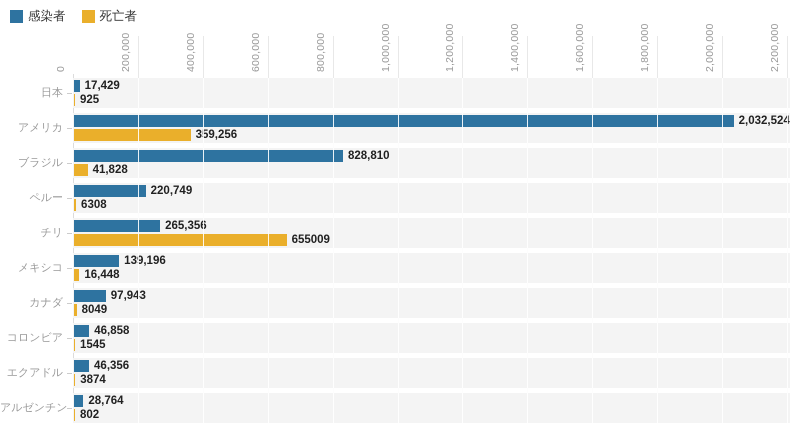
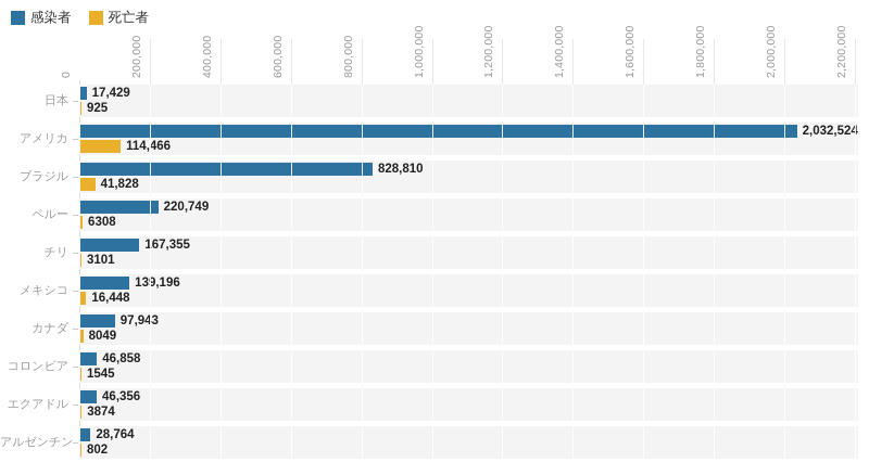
死亡者/アメリカ: 359,256 -> 114,466
感染者/チリ: 265,356 -> 167,355
死亡者/チリ: 655009 -> 3101
